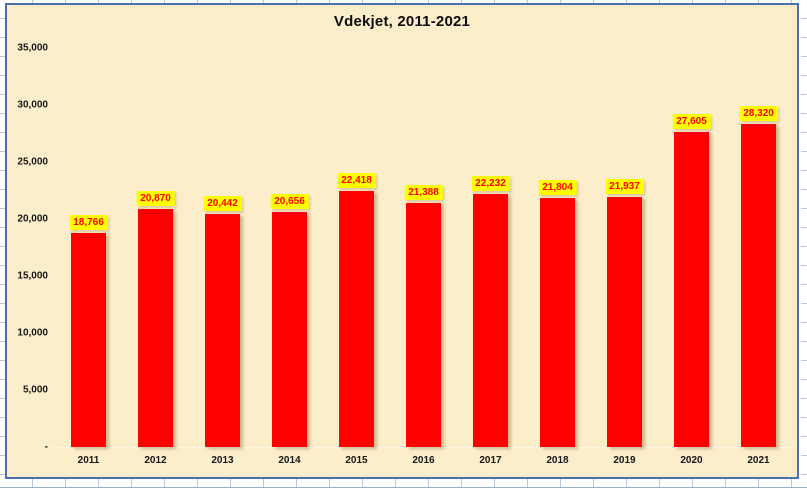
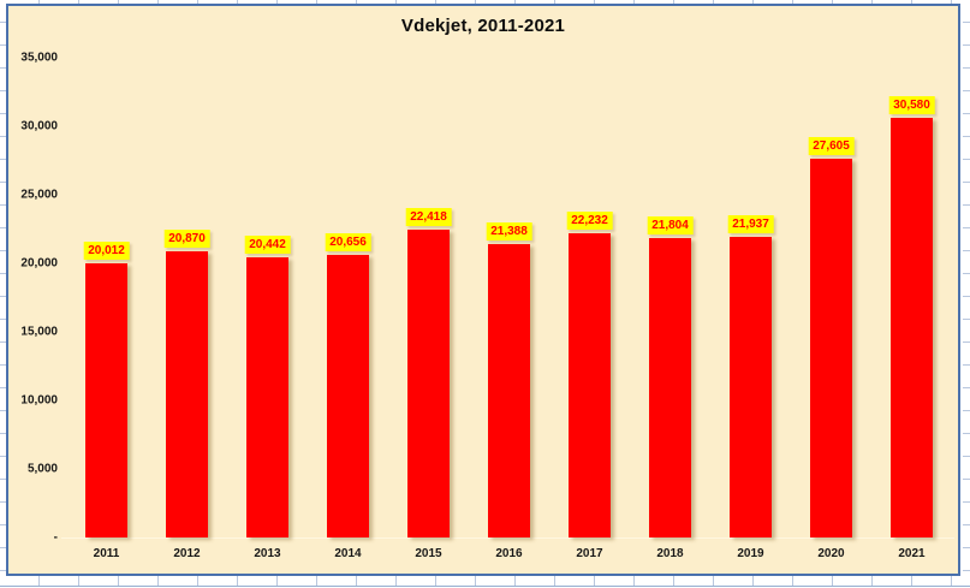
2011: 18,766 -> 20,012
2021: 28,320 -> 30,580
